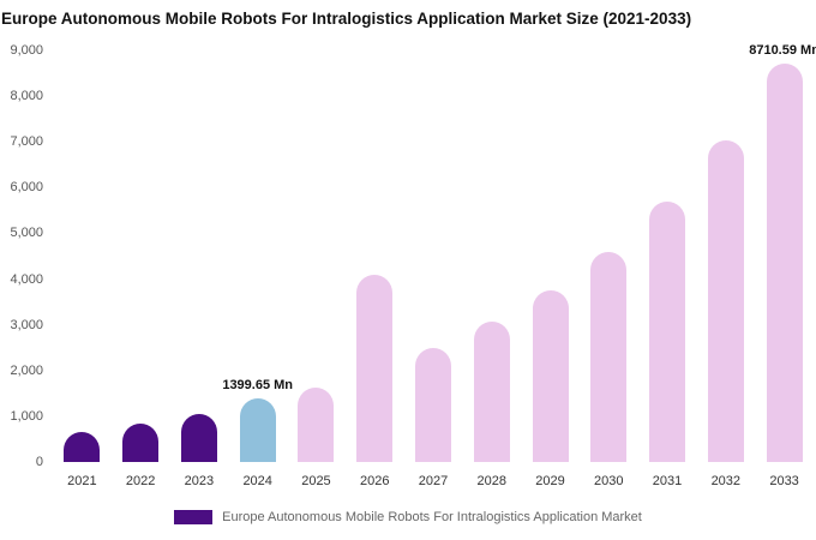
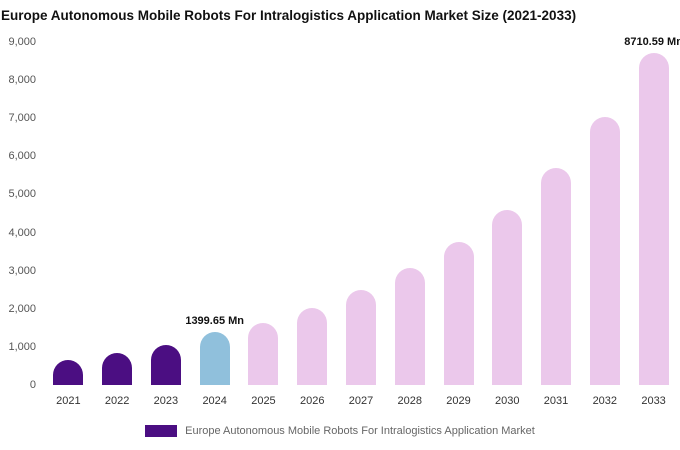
2026: 4100 -> 2000
